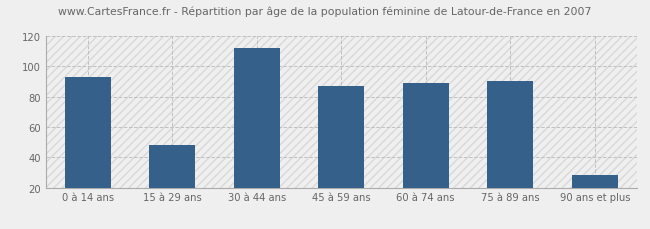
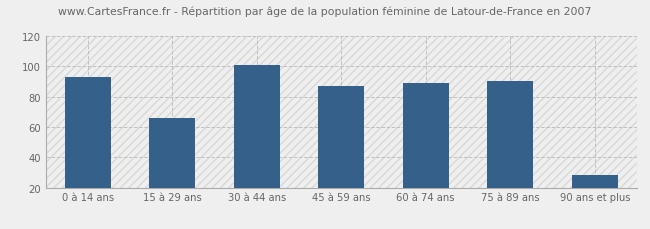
15 à 29 ans: 48 -> 66
30 à 44 ans: 112 -> 101
